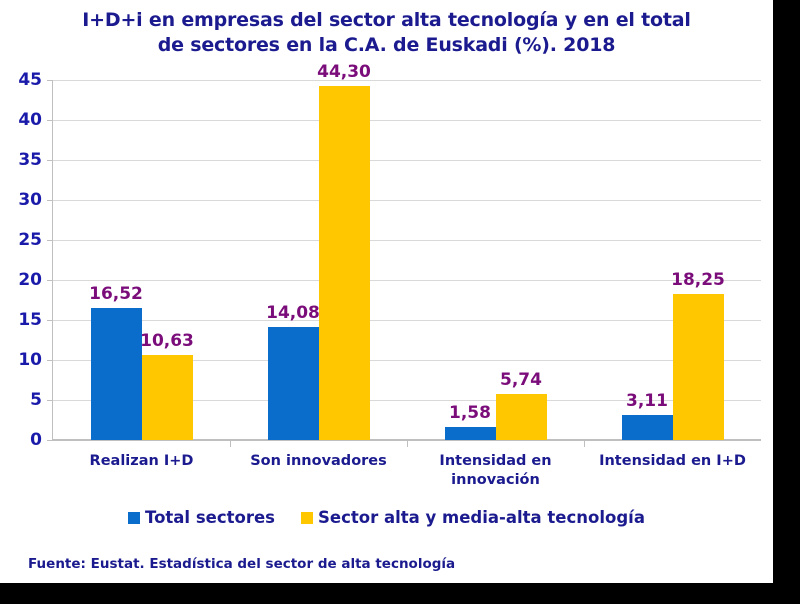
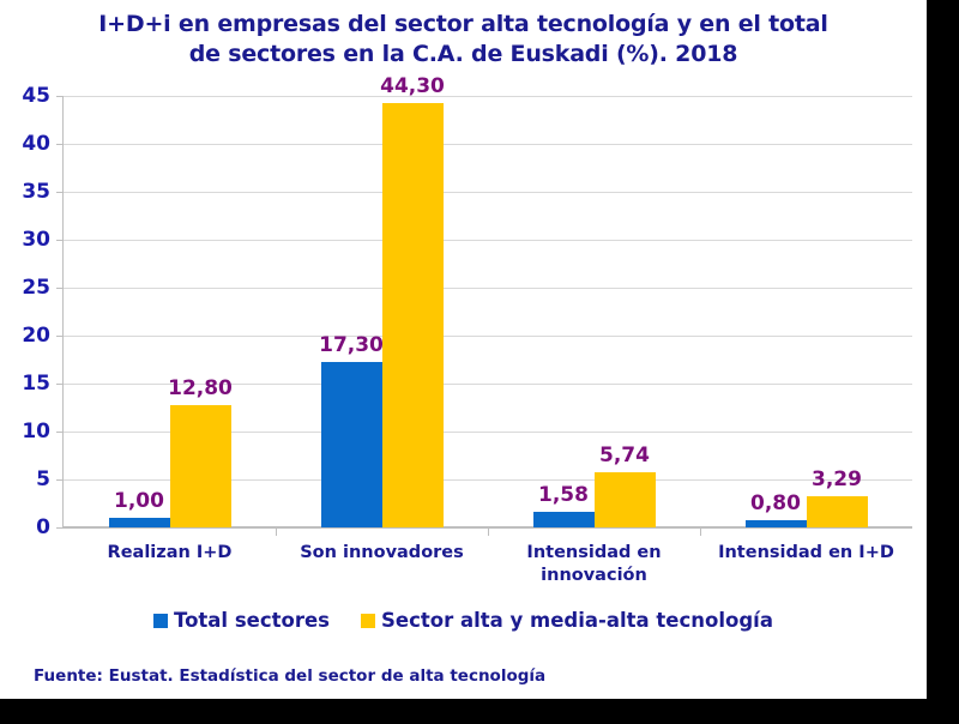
Total sectores/Realizan I+D: 16,52 -> 1,00
Sector alta y media-alta tecnología/Realizan I+D: 10,63 -> 12,80
Total sectores/Son innovadores: 14,08 -> 17,30
Total sectores/Intensidad en I+D: 3,11 -> 0,80
Sector alta y media-alta tecnología/Intensidad en I+D: 18,25 -> 3,29
